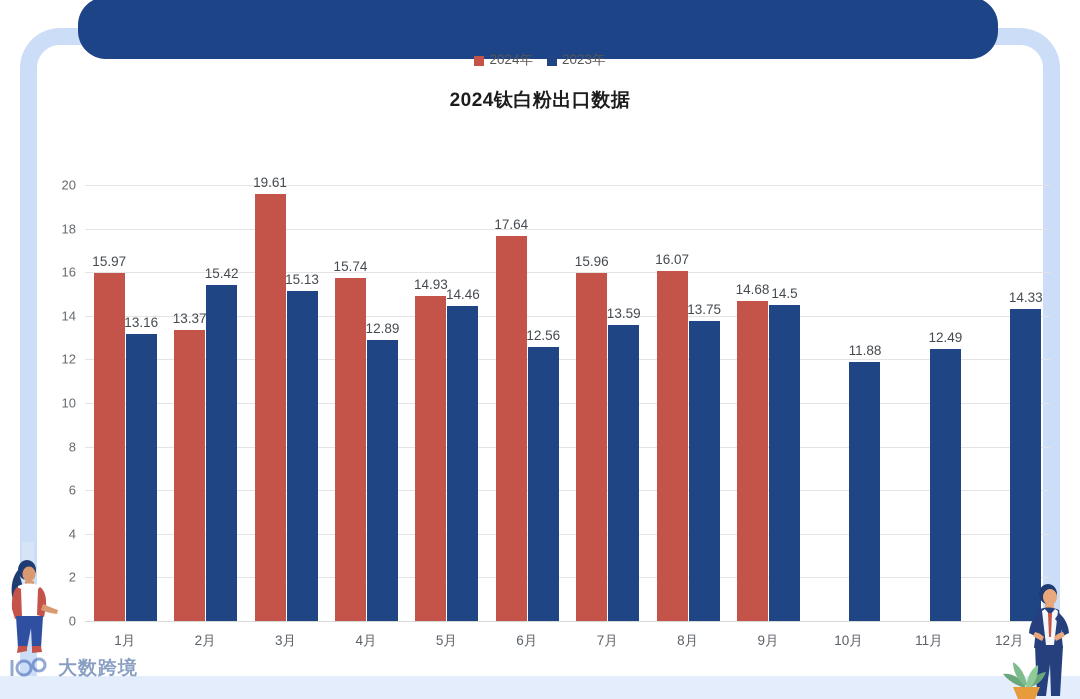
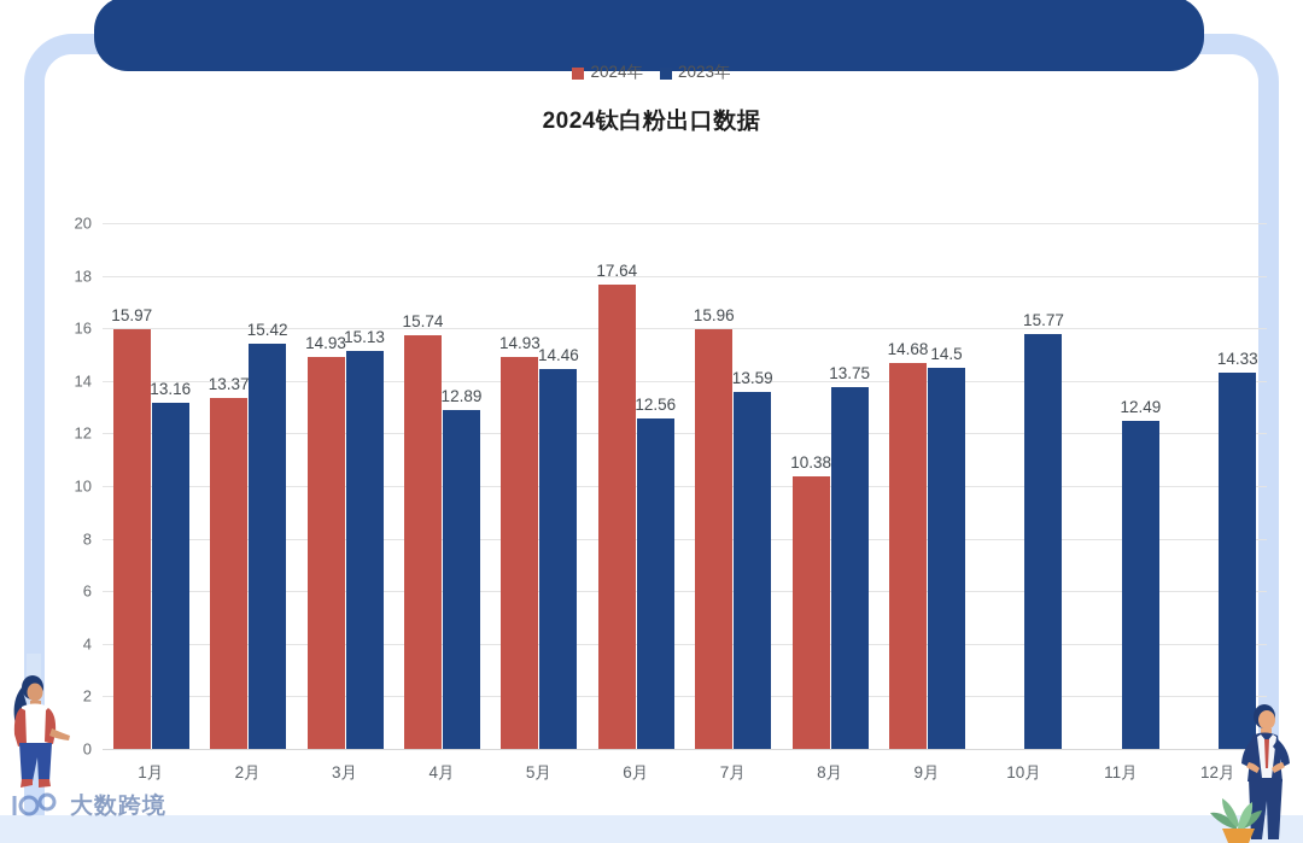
2024年/3月: 19.61 -> 14.93
2024年/8月: 16.07 -> 10.38
2023年/10月: 11.88 -> 15.77
